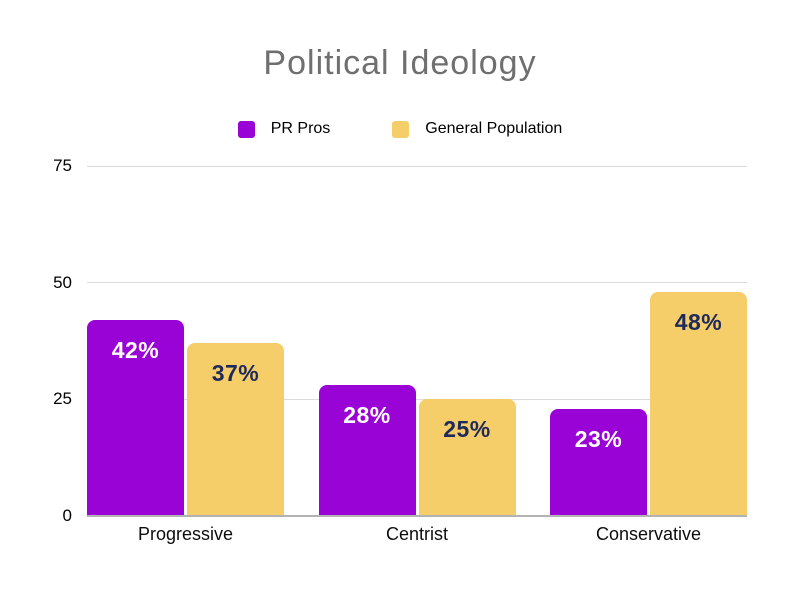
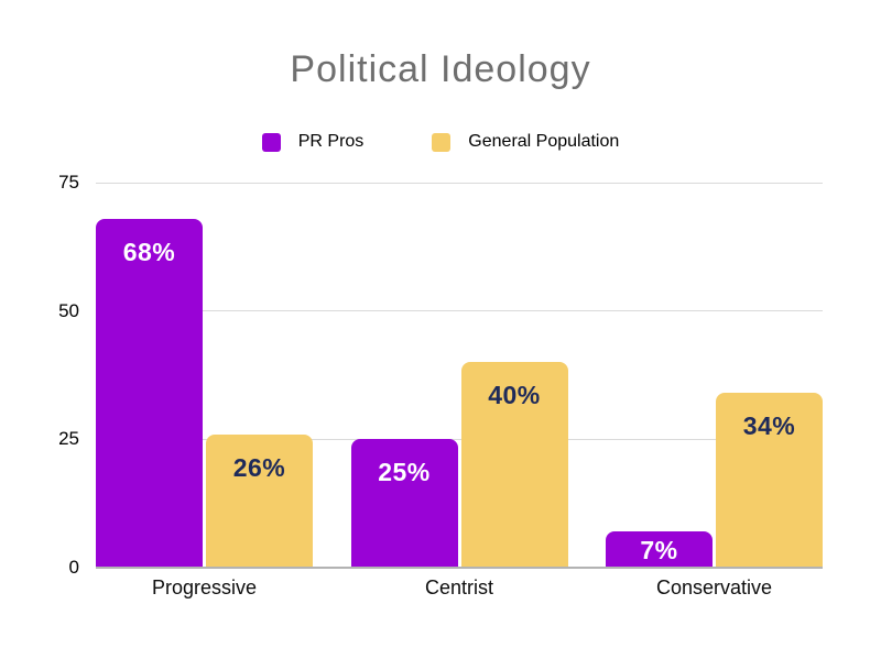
PR Pros/Progressive: 42% -> 68%
General Population/Progressive: 37% -> 26%
PR Pros/Centrist: 28% -> 25%
General Population/Centrist: 25% -> 40%
PR Pros/Conservative: 23% -> 7%
General Population/Conservative: 48% -> 34%
